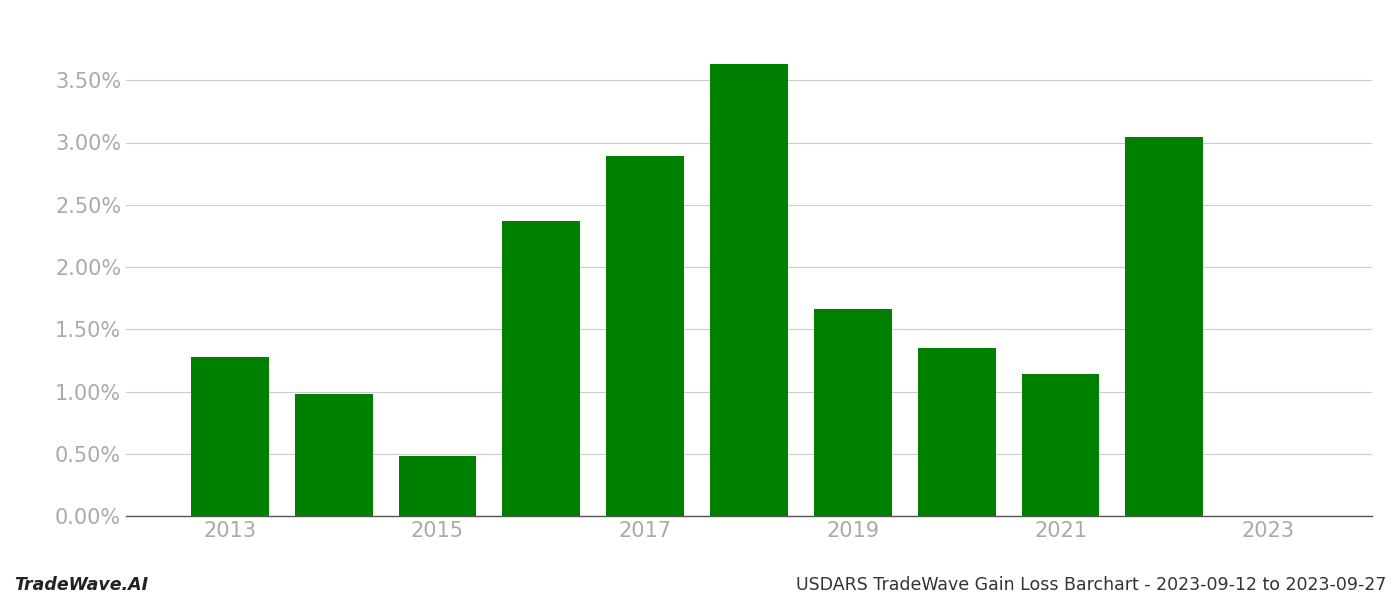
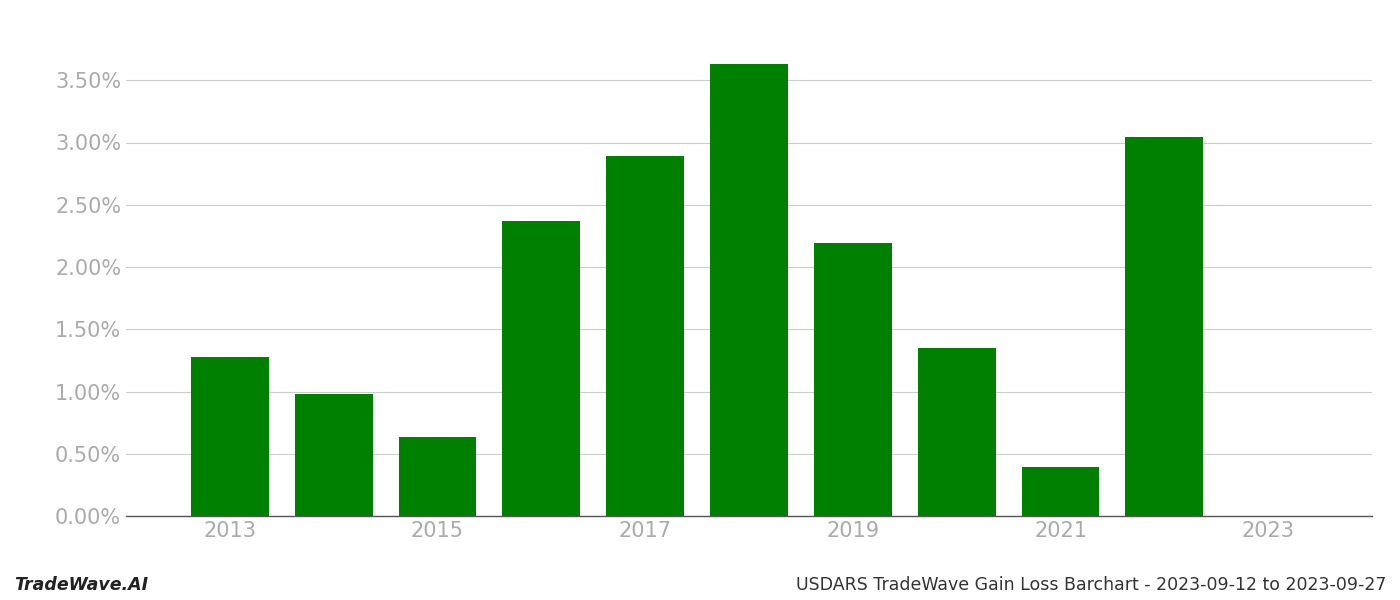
2015: 0.48% -> 0.63%
2019: 1.66% -> 2.19%
2021: 1.14% -> 0.40%
